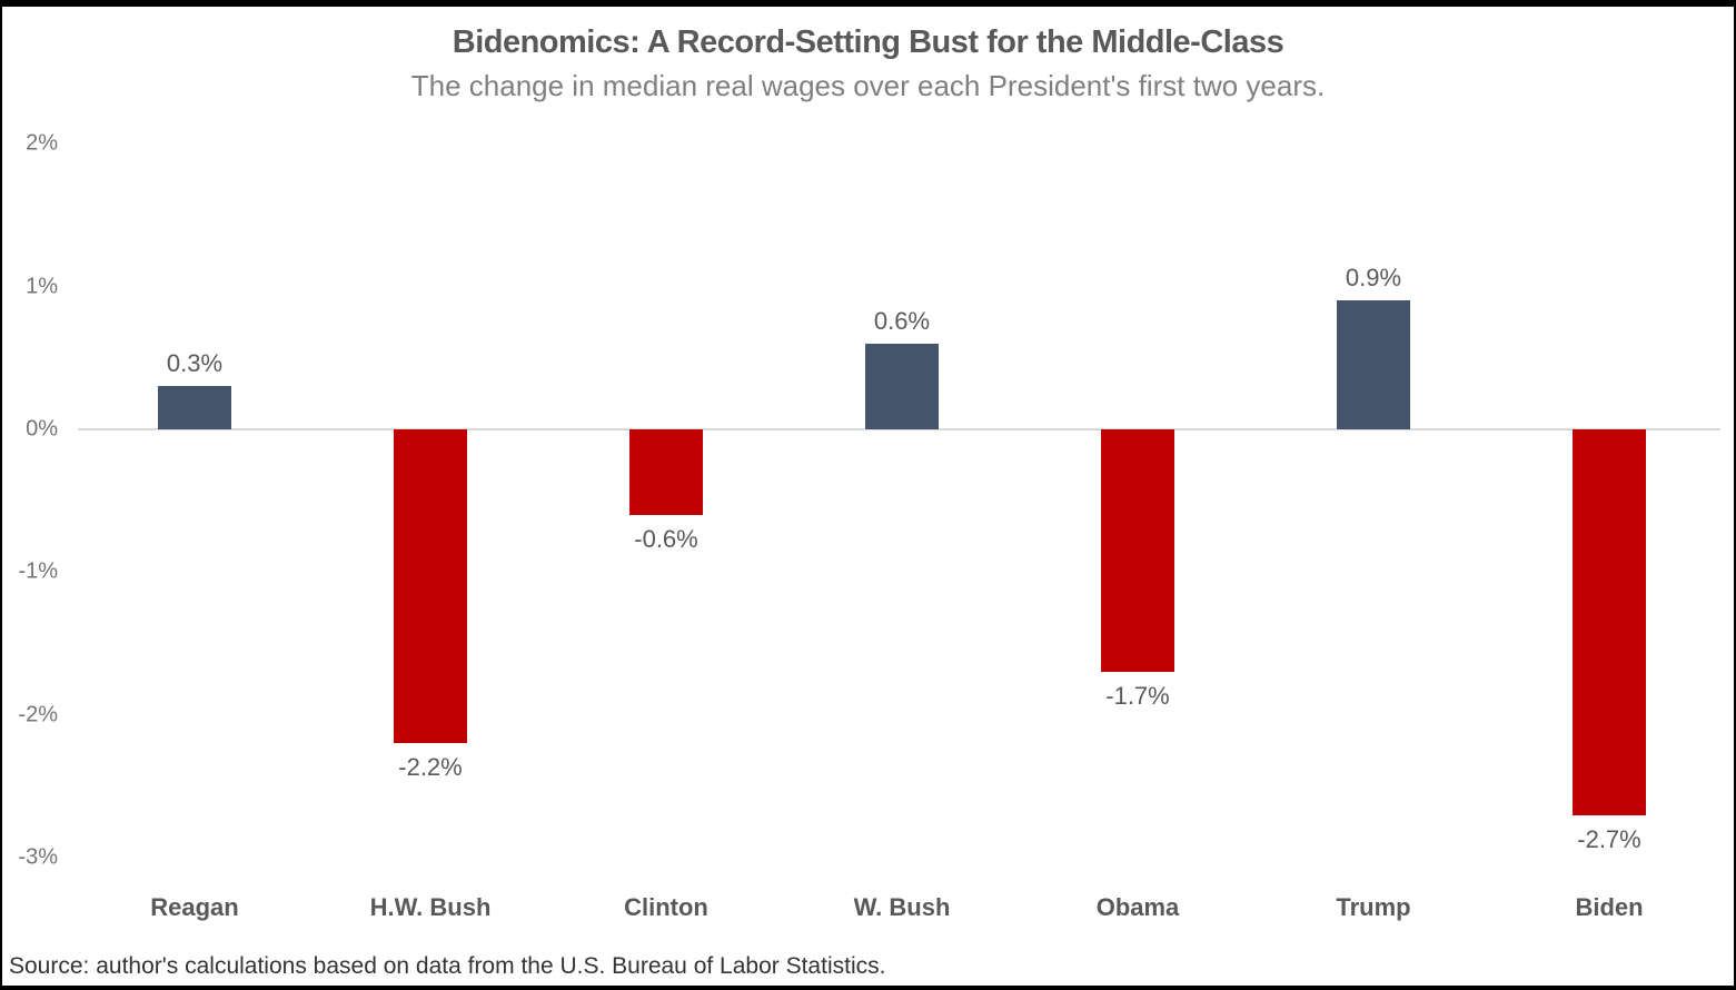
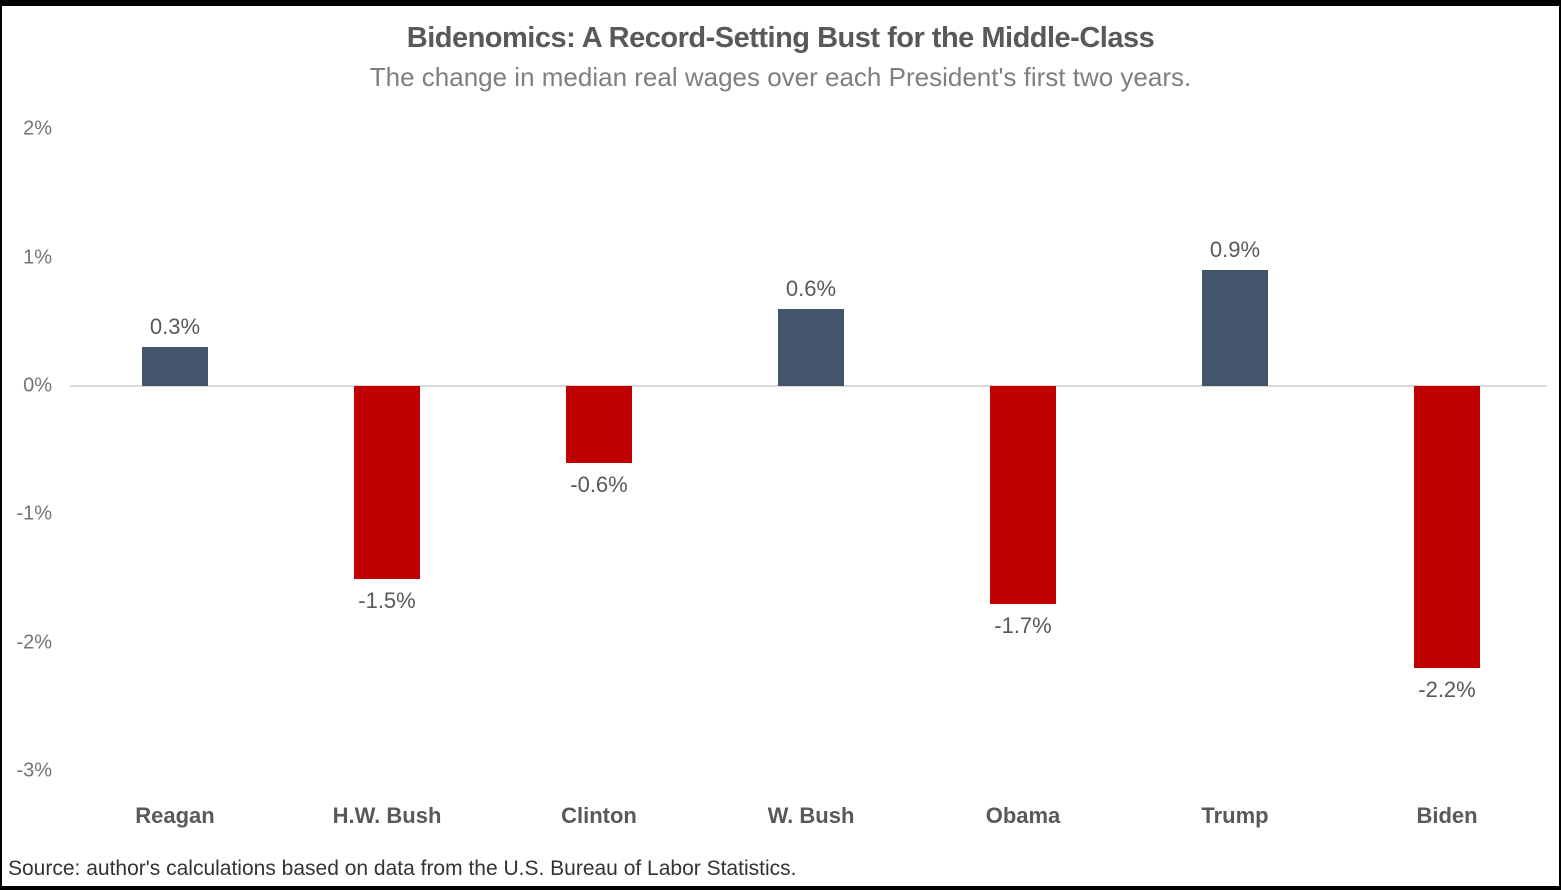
H.W. Bush: -2.2% -> -1.5%
Biden: -2.7% -> -2.2%
